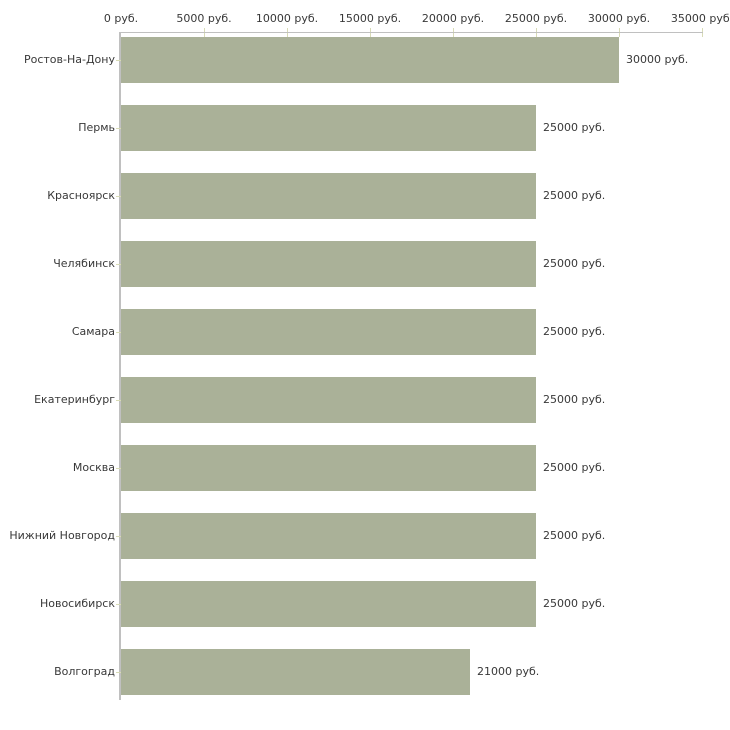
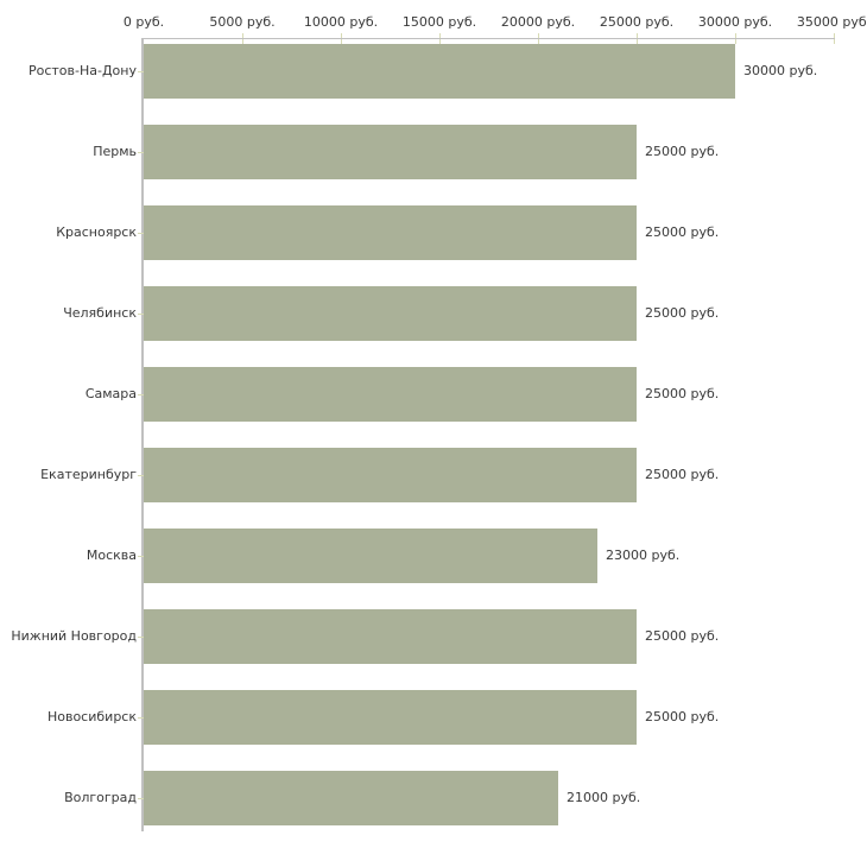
Москва: 25000 -> 23000
